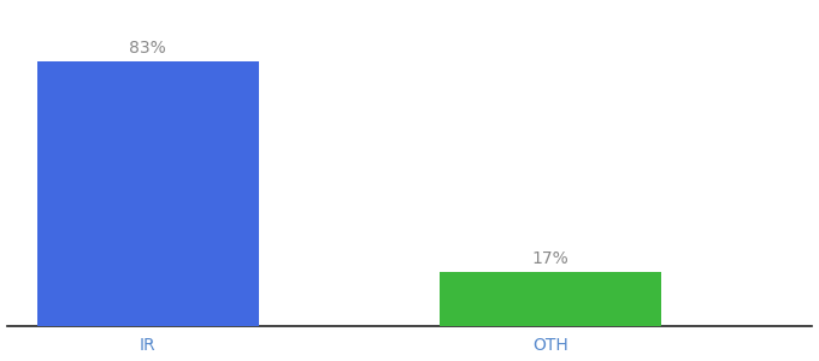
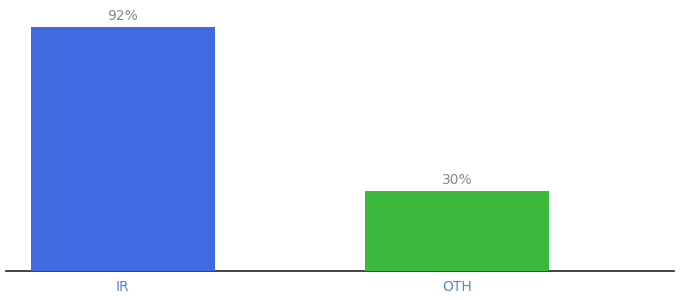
IR: 83% -> 92%
OTH: 17% -> 30%
